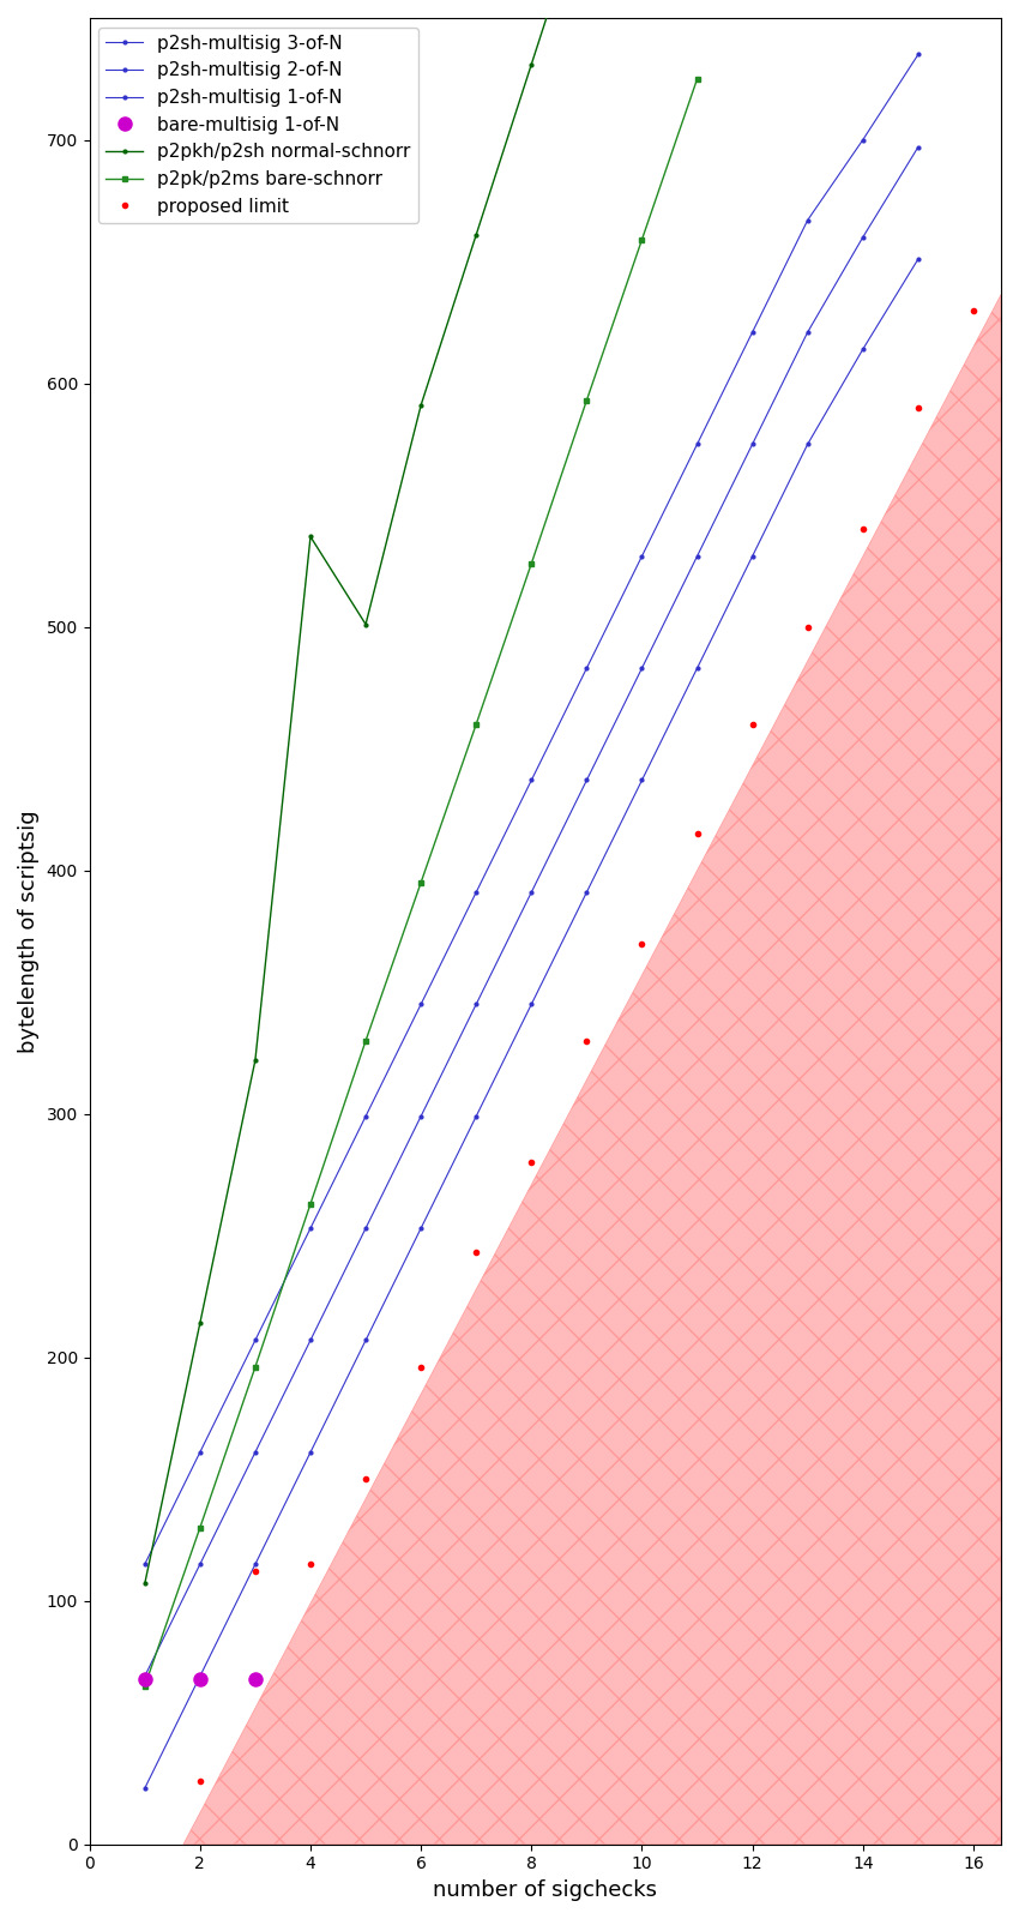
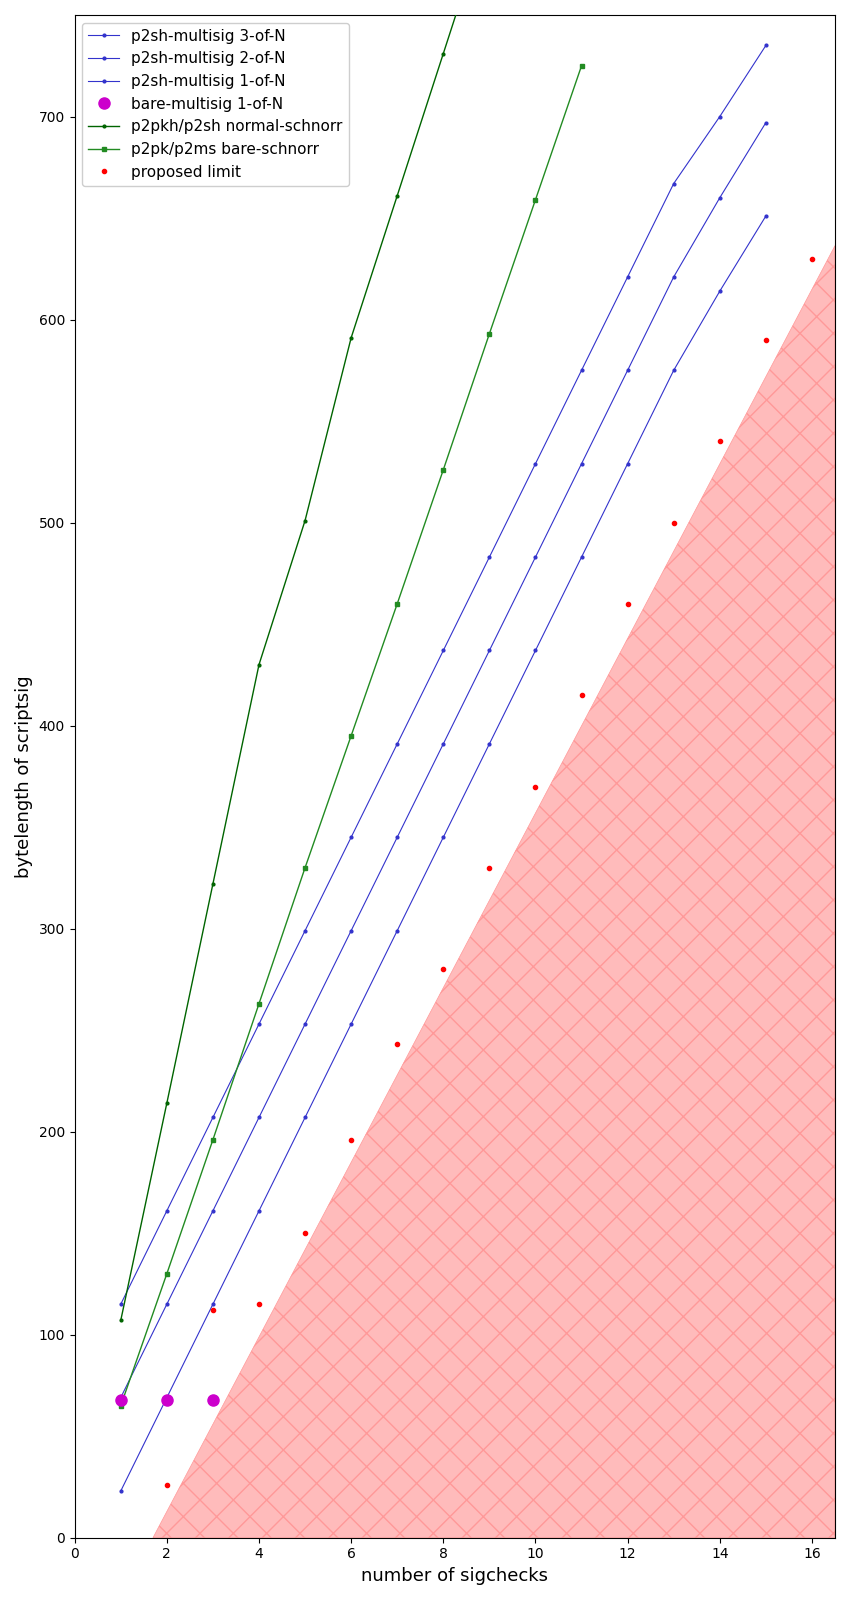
p2pkh/p2sh normal-schnorr/4: 537 -> 430
